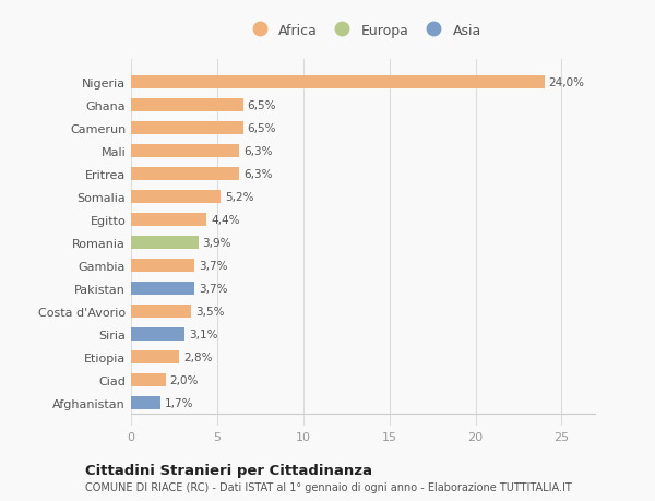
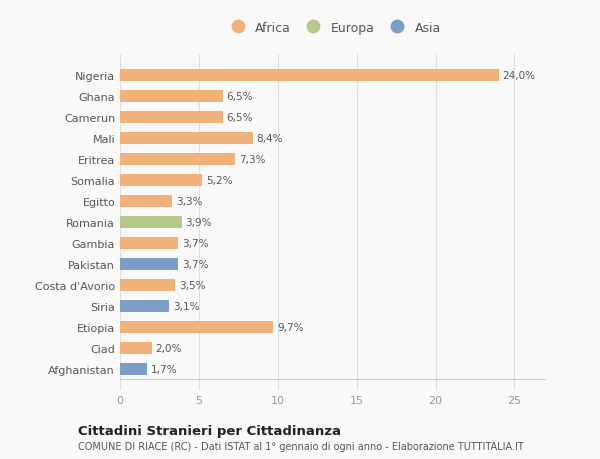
Mali: 6,3% -> 8,4%
Eritrea: 6,3% -> 7,3%
Egitto: 4,4% -> 3,3%
Etiopia: 2,8% -> 9,7%
